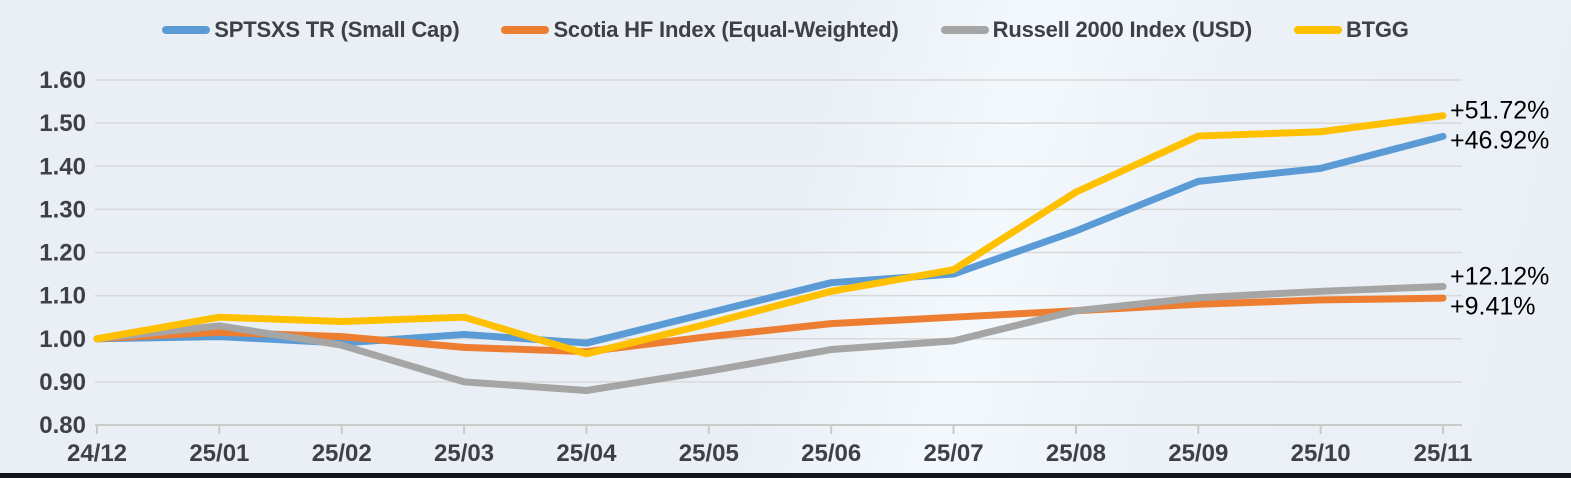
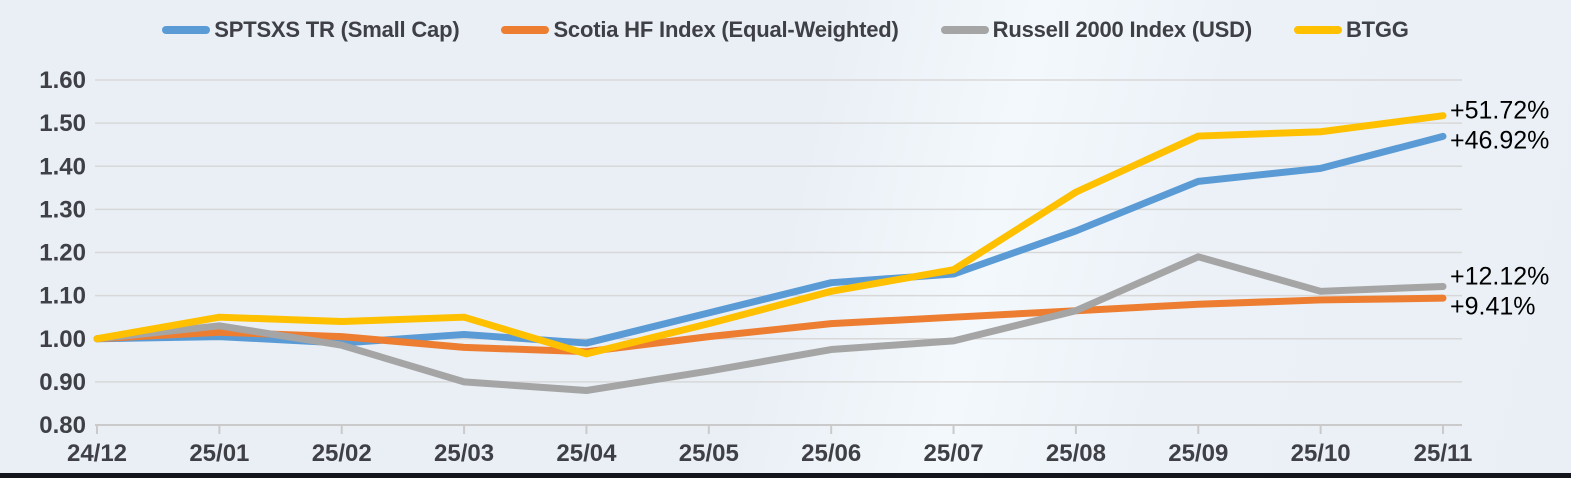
Russell 2000 Index (USD)/25/09: 1.09 -> 1.19
